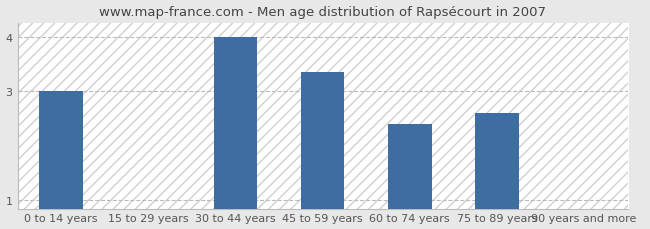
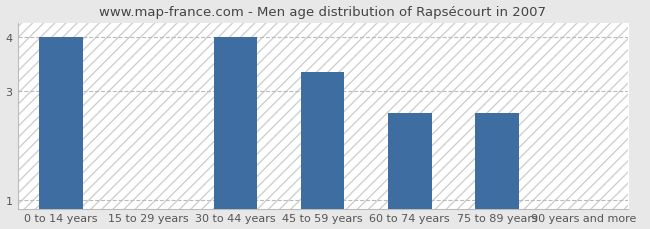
0 to 14 years: 3.00 -> 4.00
60 to 74 years: 2.40 -> 2.60
